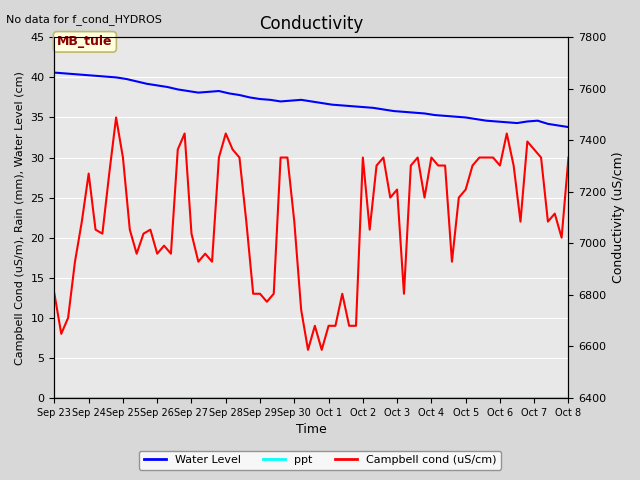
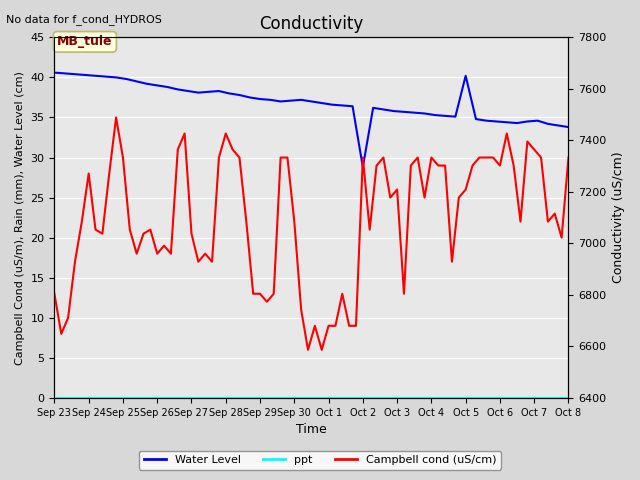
Water Level/Oct 2: 36.3 -> 28.8
Water Level/Oct 5: 35.0 -> 40.2
